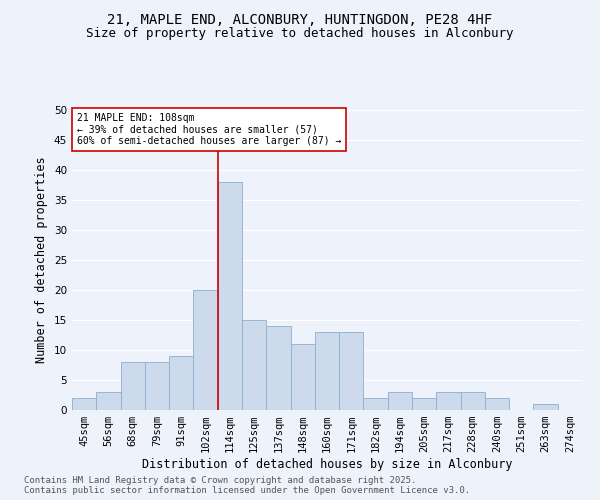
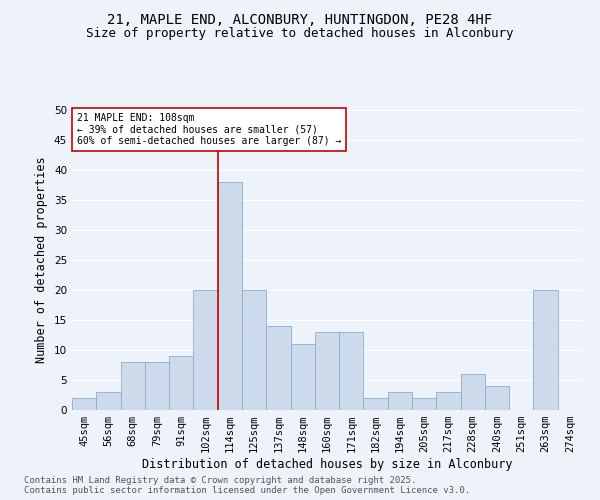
125sqm: 15 -> 20
228sqm: 3 -> 6
240sqm: 2 -> 4
263sqm: 1 -> 20
